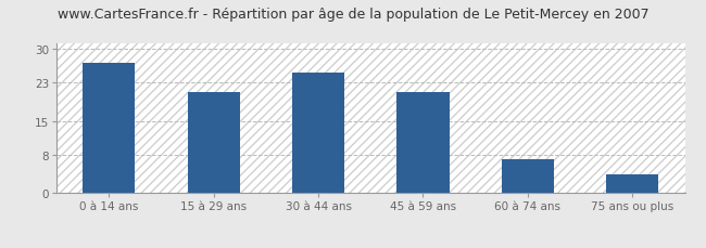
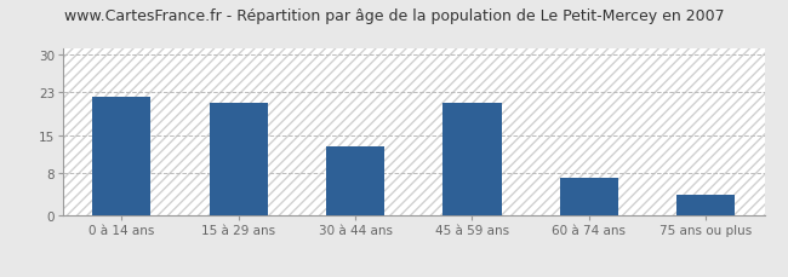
0 à 14 ans: 27 -> 22
30 à 44 ans: 25 -> 13
